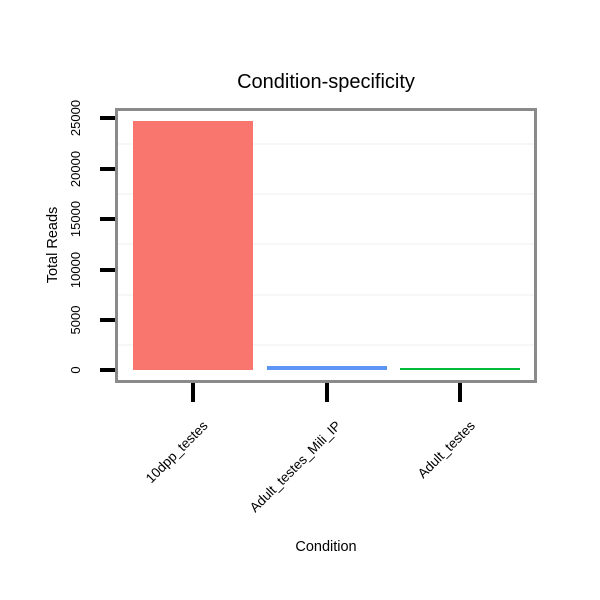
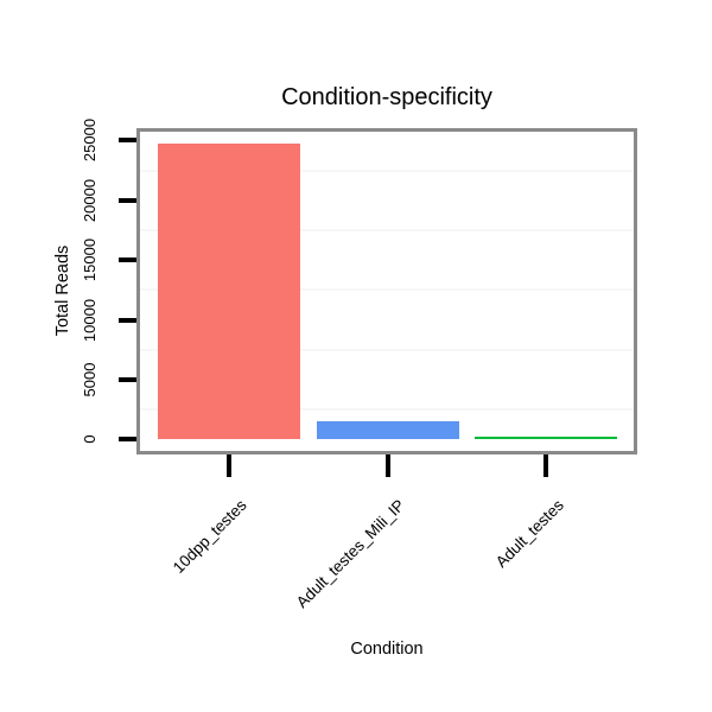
Adult_testes_Mili_IP: 400 -> 1500
